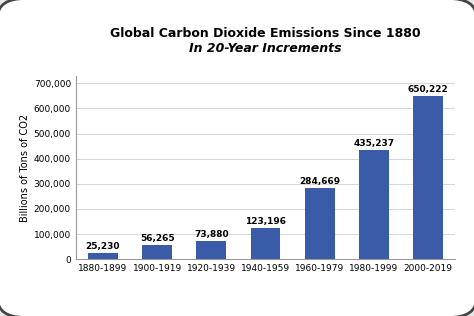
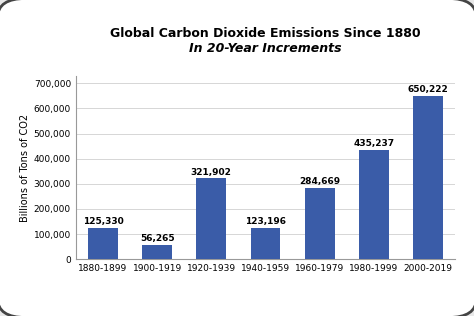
1880-1899: 25,230 -> 125,330
1920-1939: 73,880 -> 321,902
